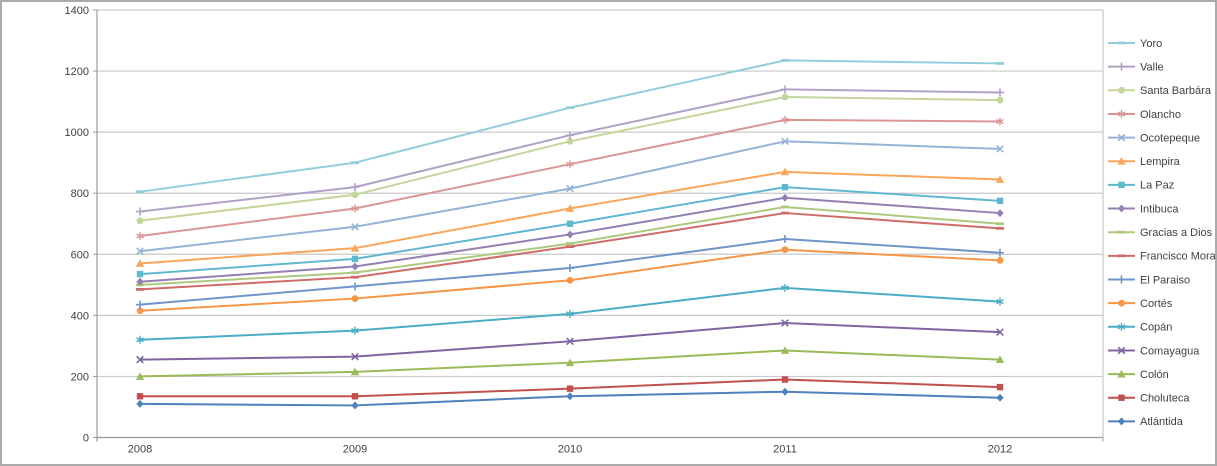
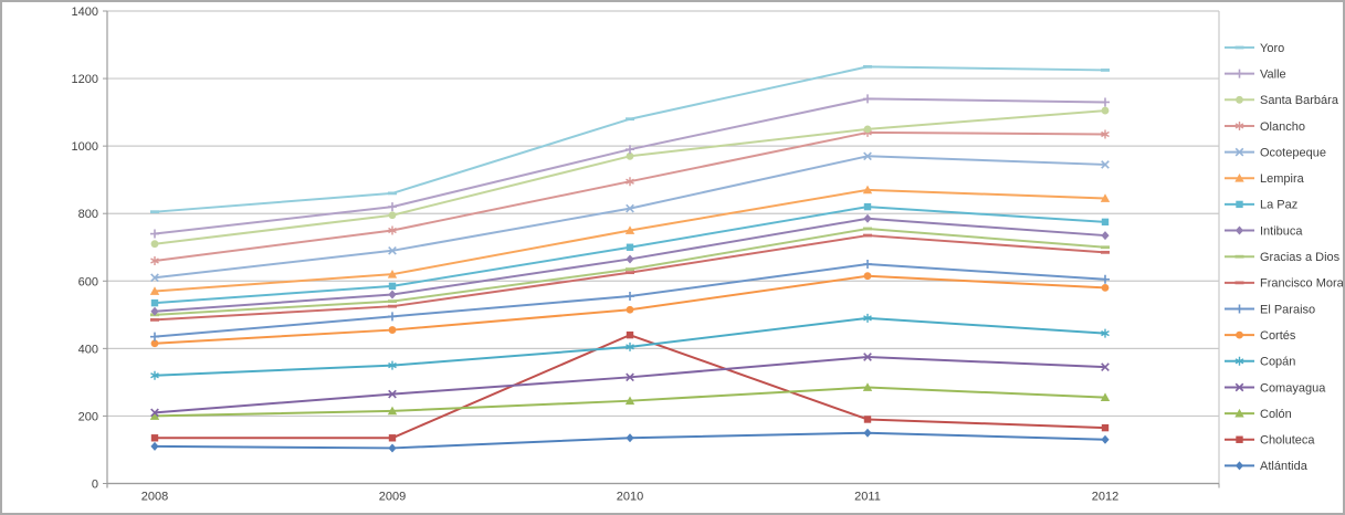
Comayagua/2008: 260 -> 210
Yoro/2009: 900 -> 860
Choluteca/2010: 160 -> 440
Santa Barbára/2011: 1120 -> 1050
